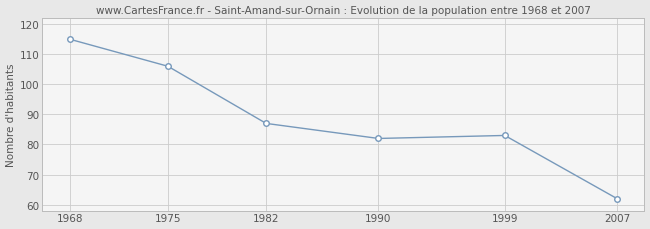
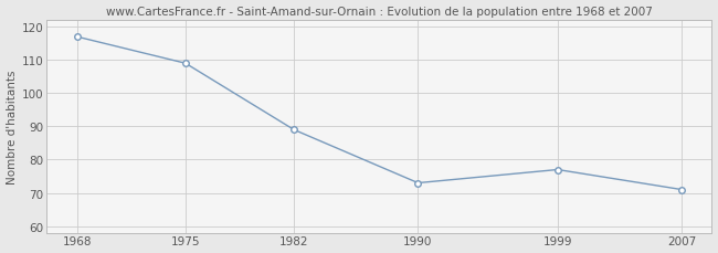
1968: 115 -> 117
1975: 106 -> 109
1982: 87 -> 89
1990: 82 -> 73
1999: 83 -> 77
2007: 62 -> 71
